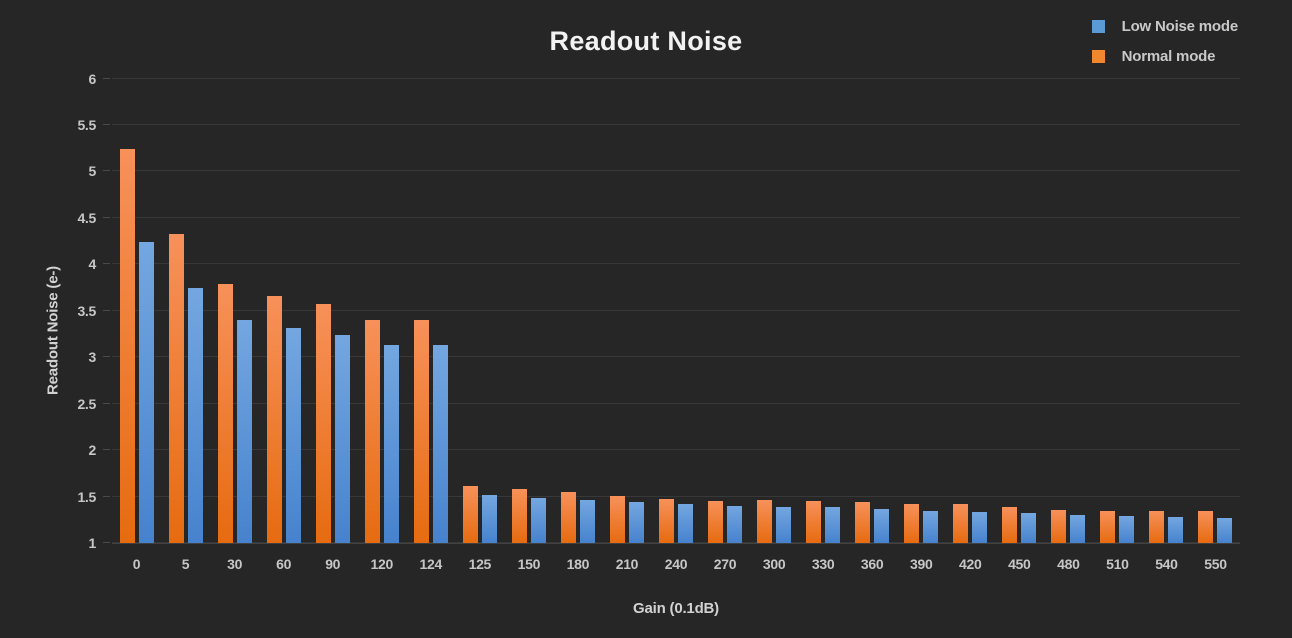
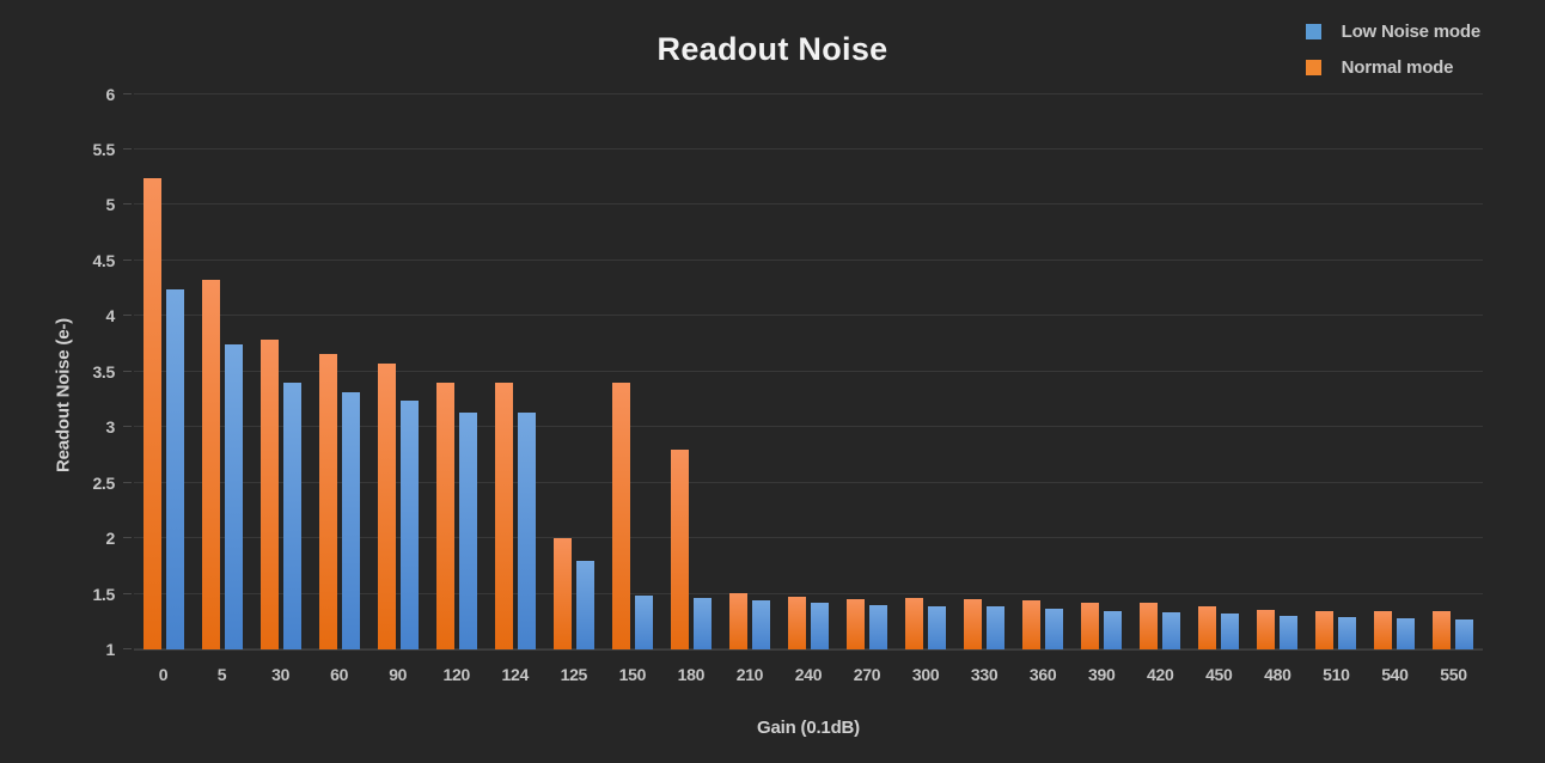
Normal mode/125: 1.6 -> 2.0
Low Noise mode/125: 1.5 -> 1.8
Normal mode/150: 1.6 -> 3.4
Normal mode/180: 1.6 -> 2.8
